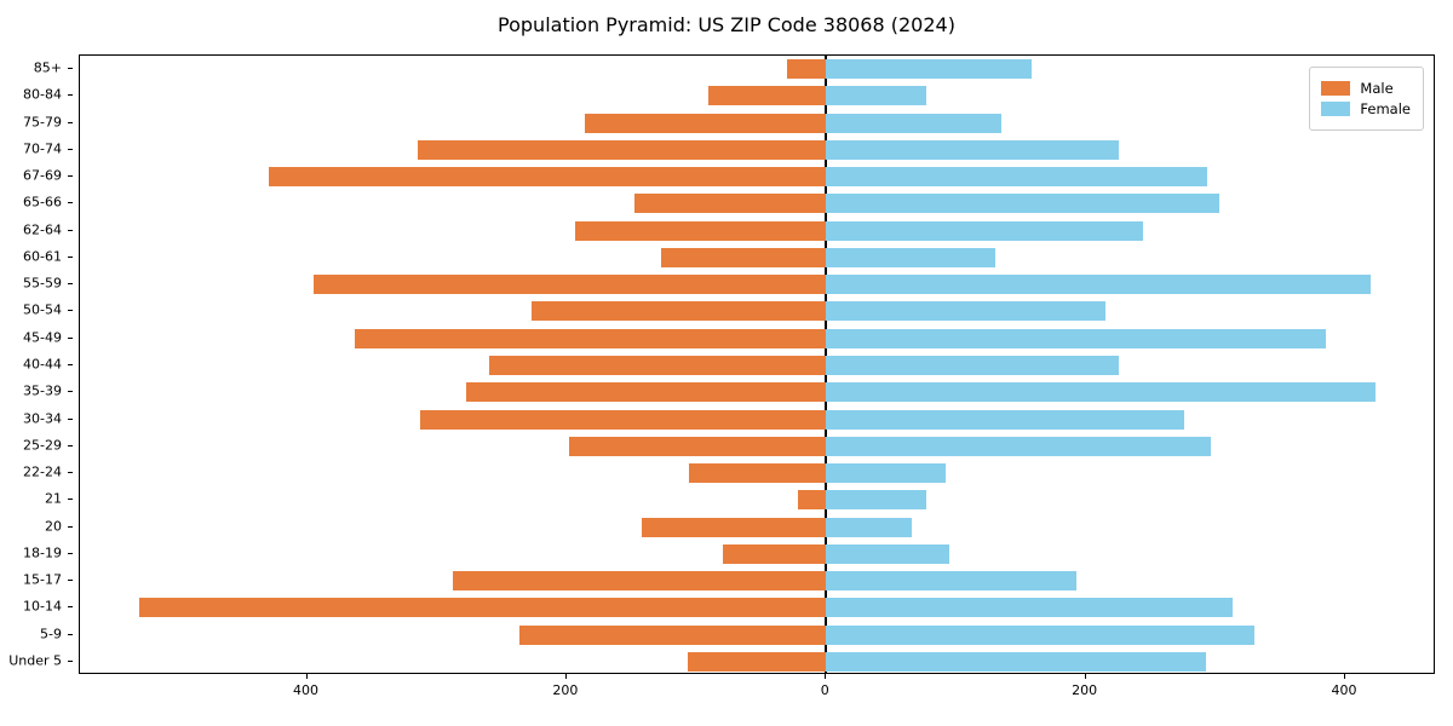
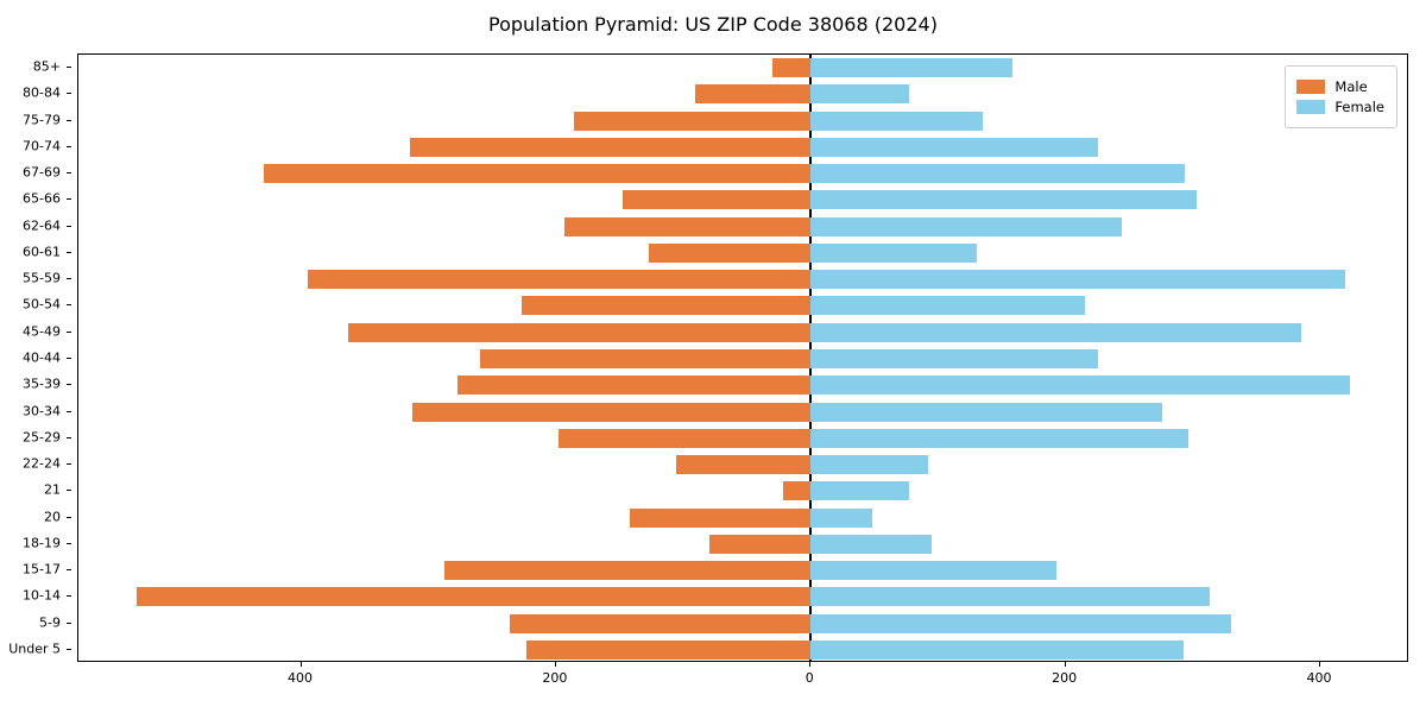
Female/20: 66 -> 48
Male/Under 5: 107 -> 223
